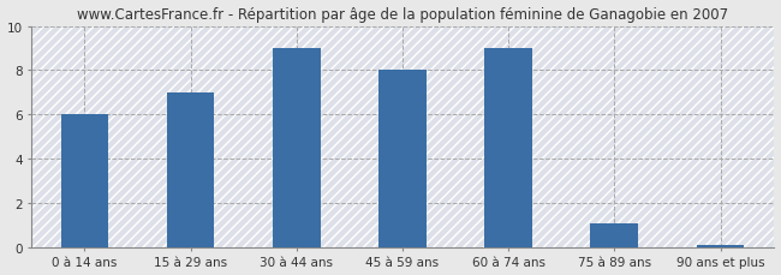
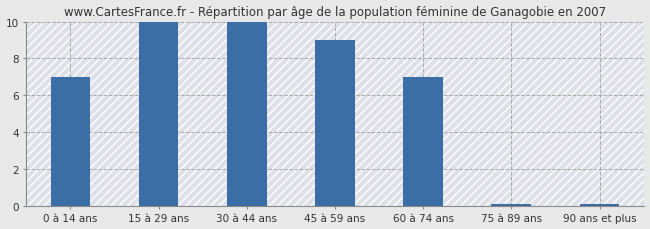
0 à 14 ans: 6.0 -> 7.0
15 à 29 ans: 7.0 -> 10.0
30 à 44 ans: 9.0 -> 10.0
45 à 59 ans: 8.0 -> 9.0
60 à 74 ans: 9.0 -> 7.0
75 à 89 ans: 1.1 -> 0.1
